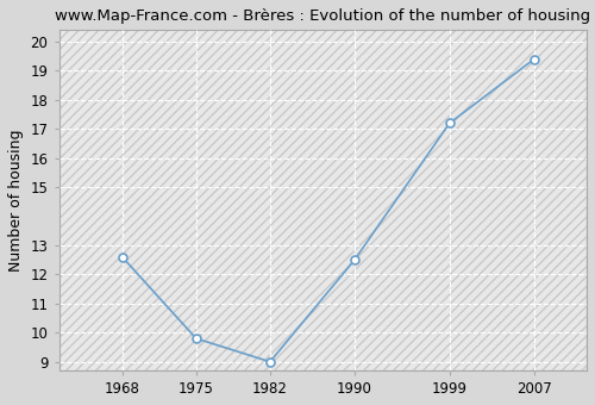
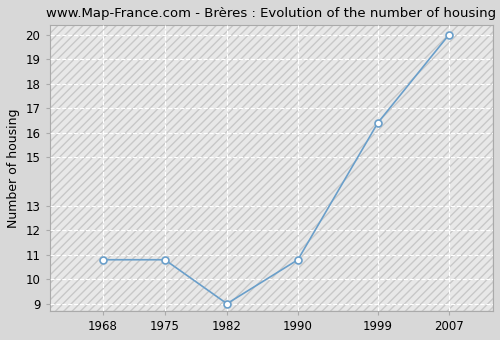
1968: 12.6 -> 10.8
1975: 9.8 -> 10.8
1990: 12.5 -> 10.8
1999: 17.2 -> 16.4
2007: 19.4 -> 20.0
